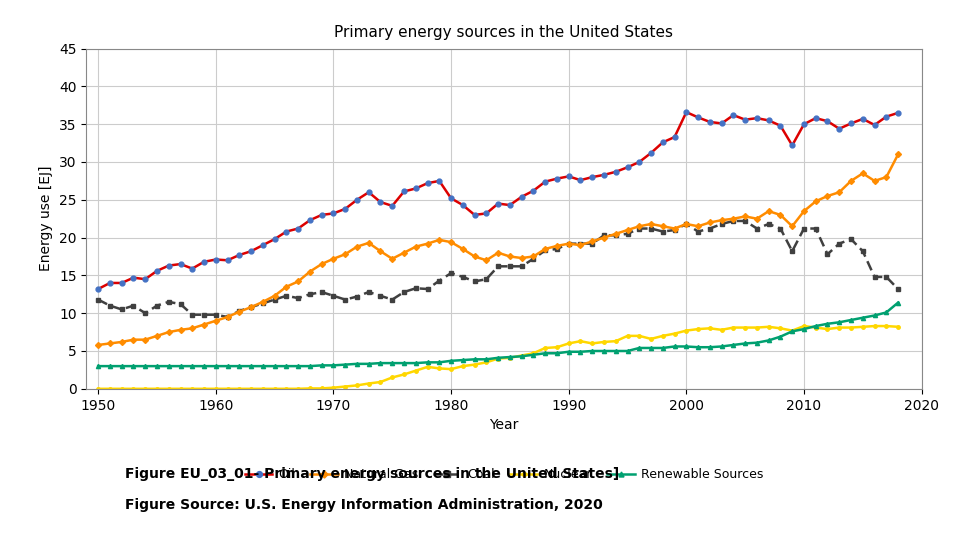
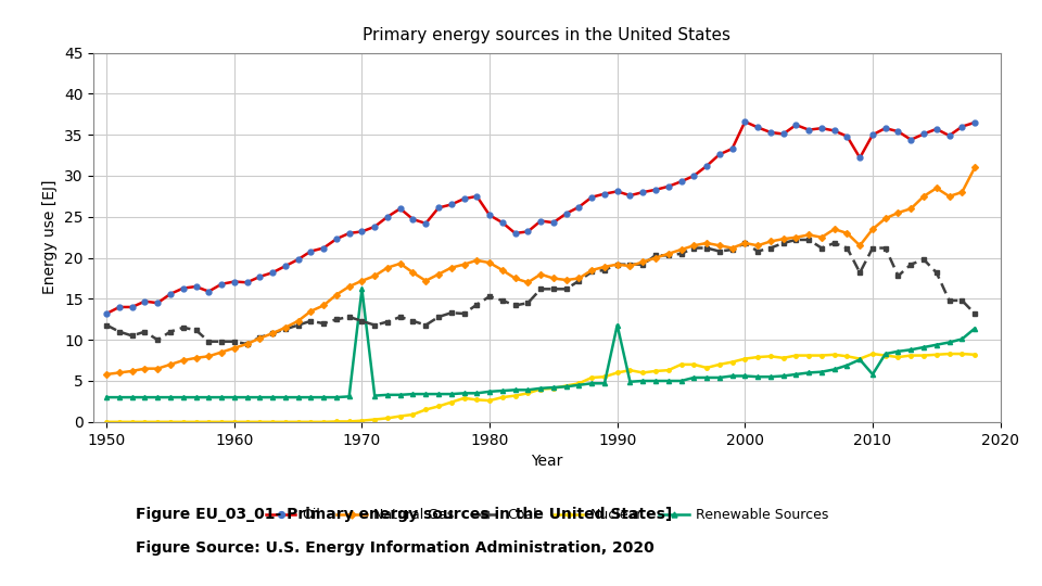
Renewable Sources/1970: 3.1 -> 16.2
Renewable Sources/1990: 4.9 -> 11.8
Renewable Sources/2010: 7.9 -> 5.8
